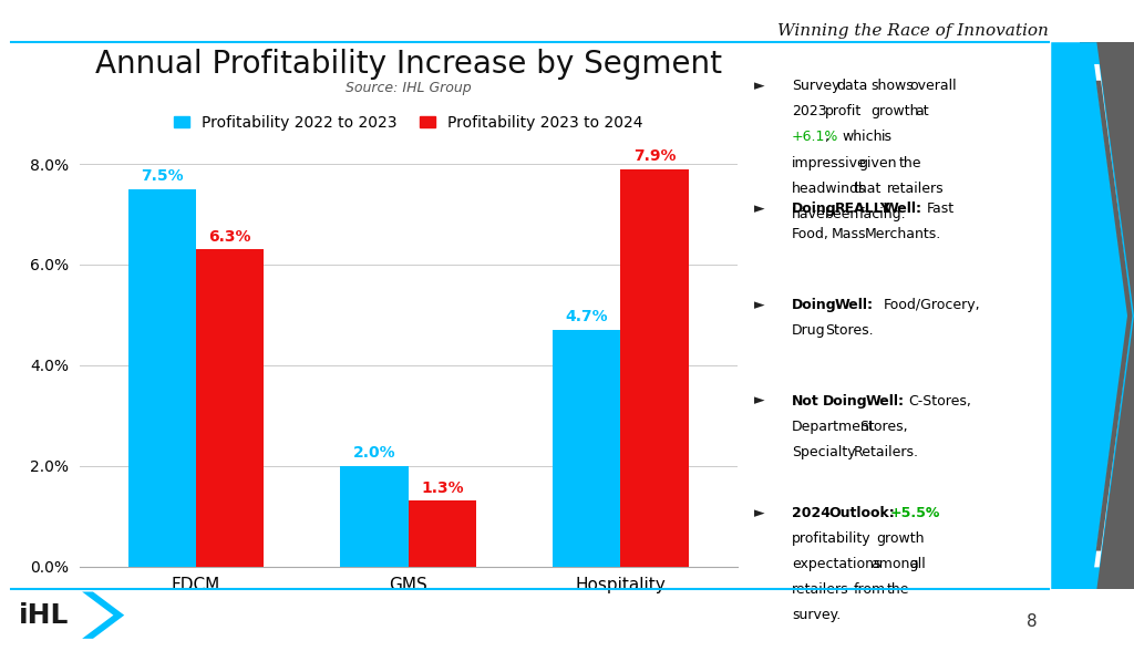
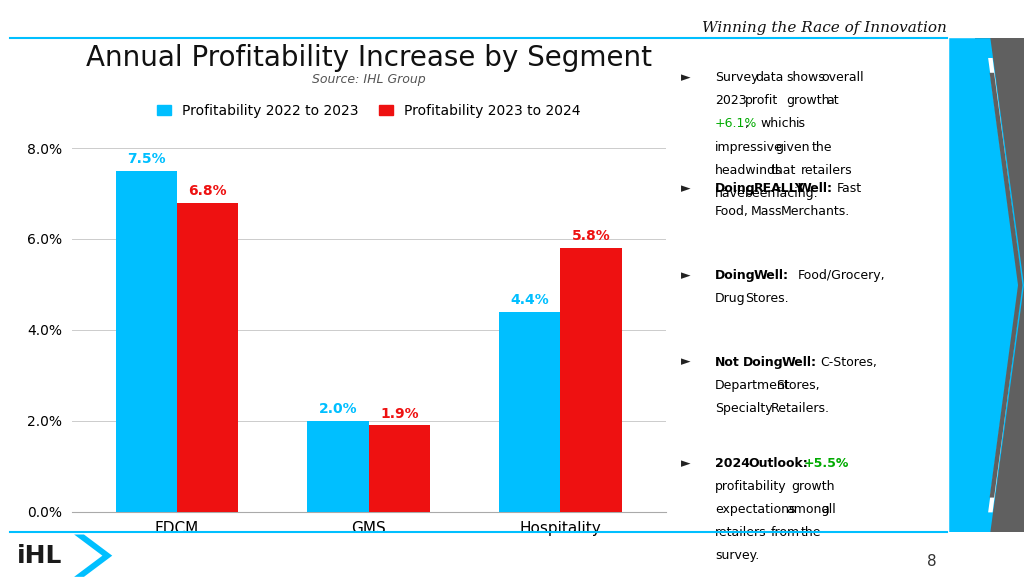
Profitability 2023 to 2024/FDCM: 6.3% -> 6.8%
Profitability 2023 to 2024/GMS: 1.3% -> 1.9%
Profitability 2022 to 2023/Hospitality: 4.7% -> 4.4%
Profitability 2023 to 2024/Hospitality: 7.9% -> 5.8%
